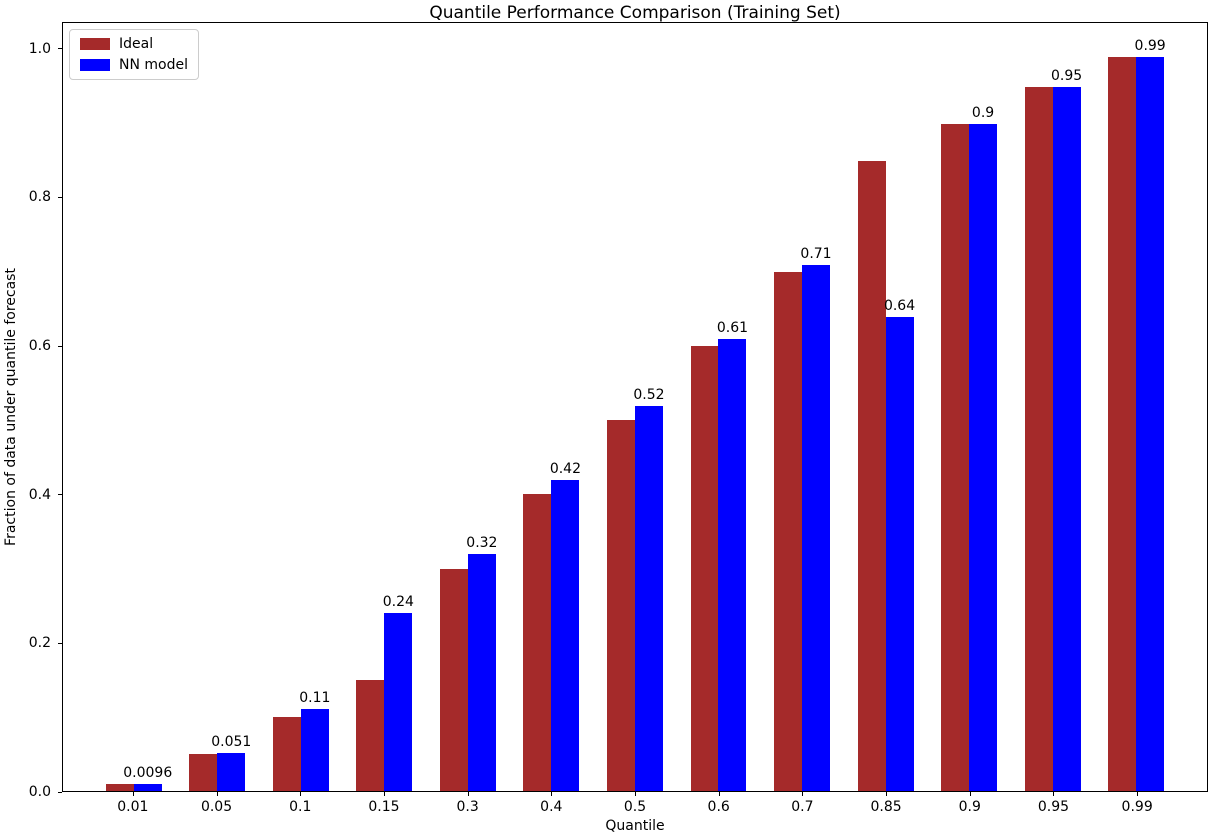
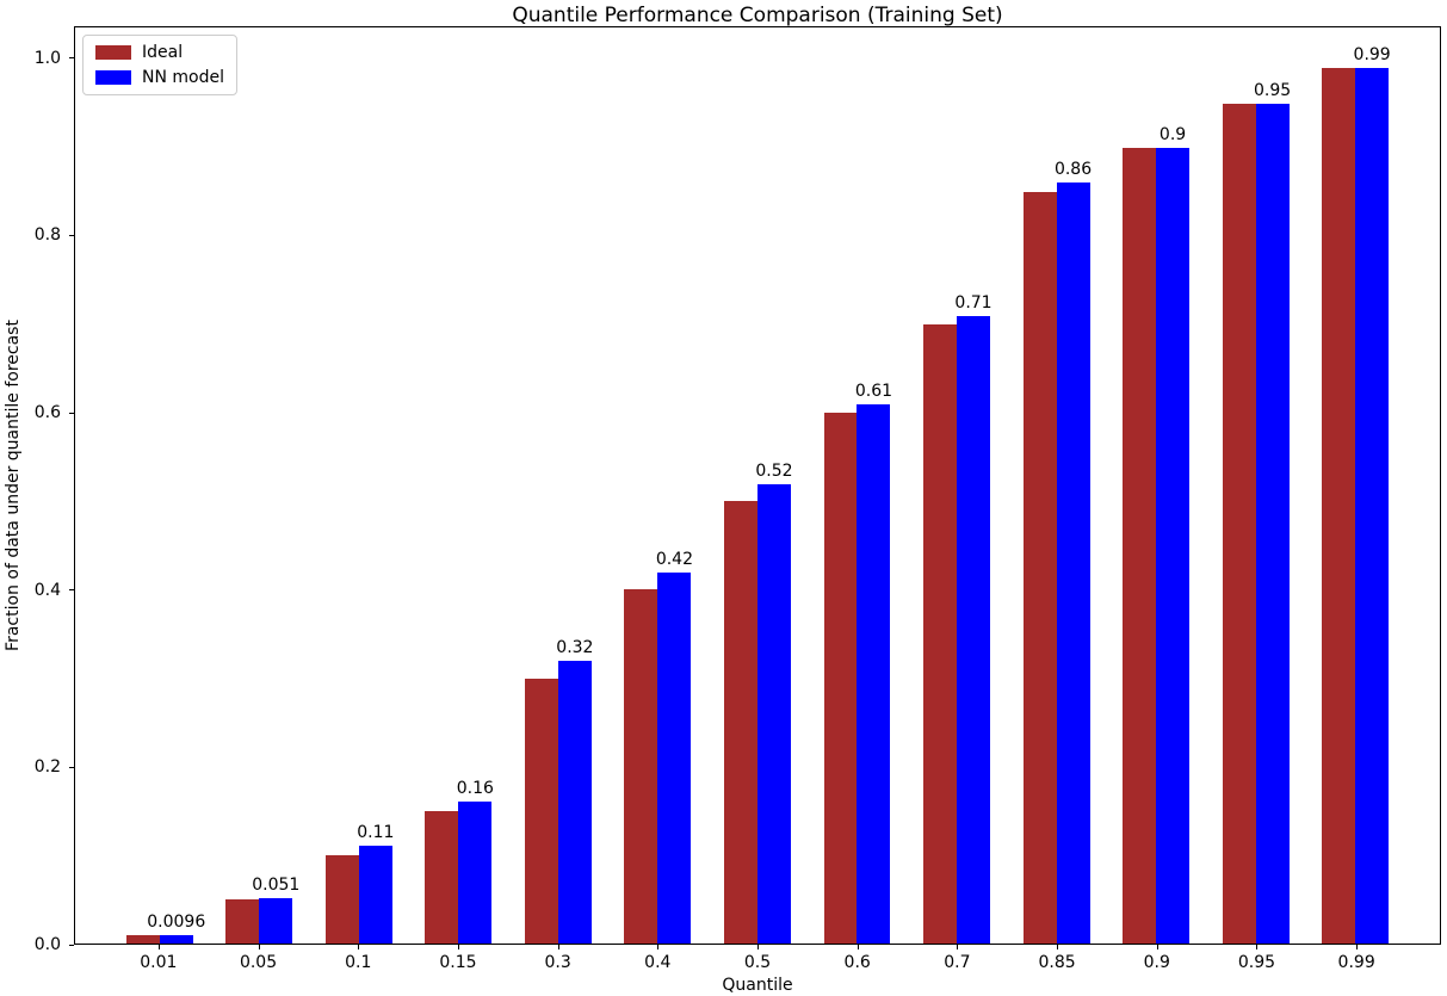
NN model/0.15: 0.24 -> 0.16
NN model/0.85: 0.64 -> 0.86
